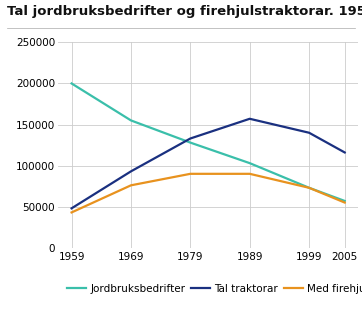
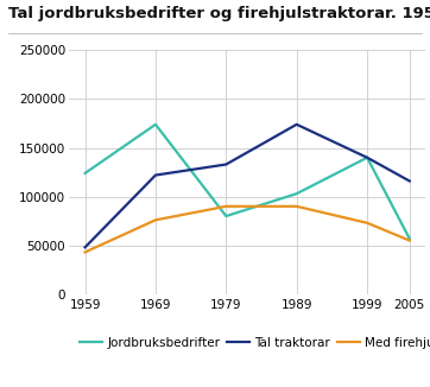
Jordbruksbedrifter/1959: 200000 -> 124000
Jordbruksbedrifter/1969: 155000 -> 174000
Tal traktorar/1969: 93000 -> 122000
Jordbruksbedrifter/1979: 128000 -> 80000
Tal traktorar/1989: 157000 -> 174000
Jordbruksbedrifter/1999: 73000 -> 140000
